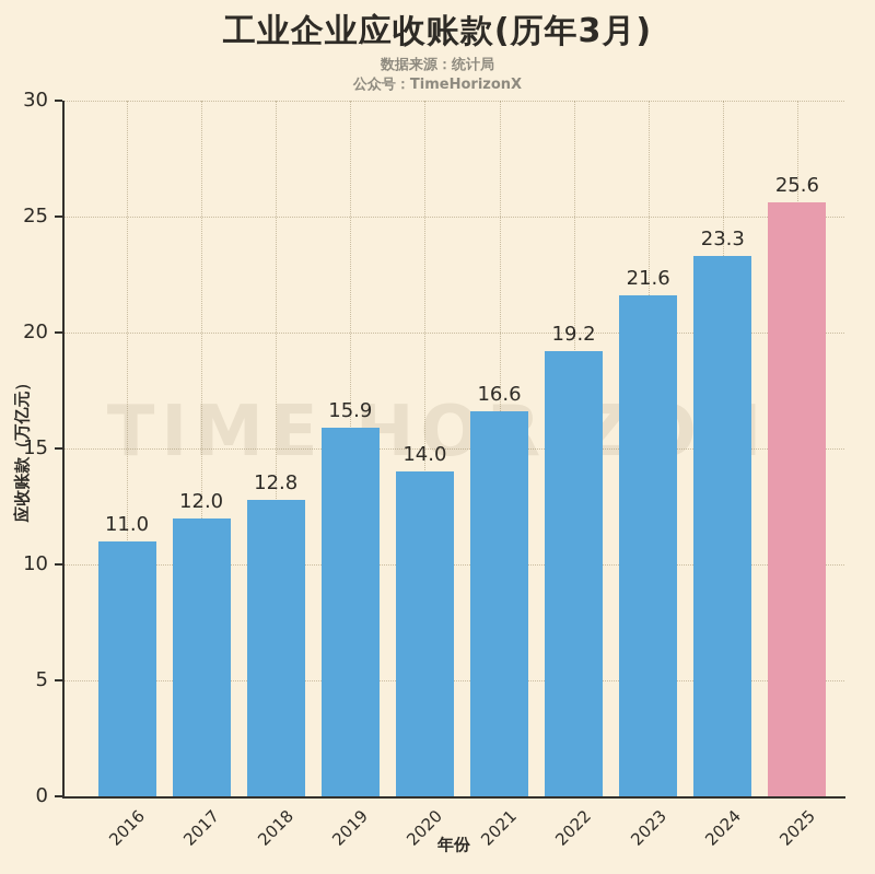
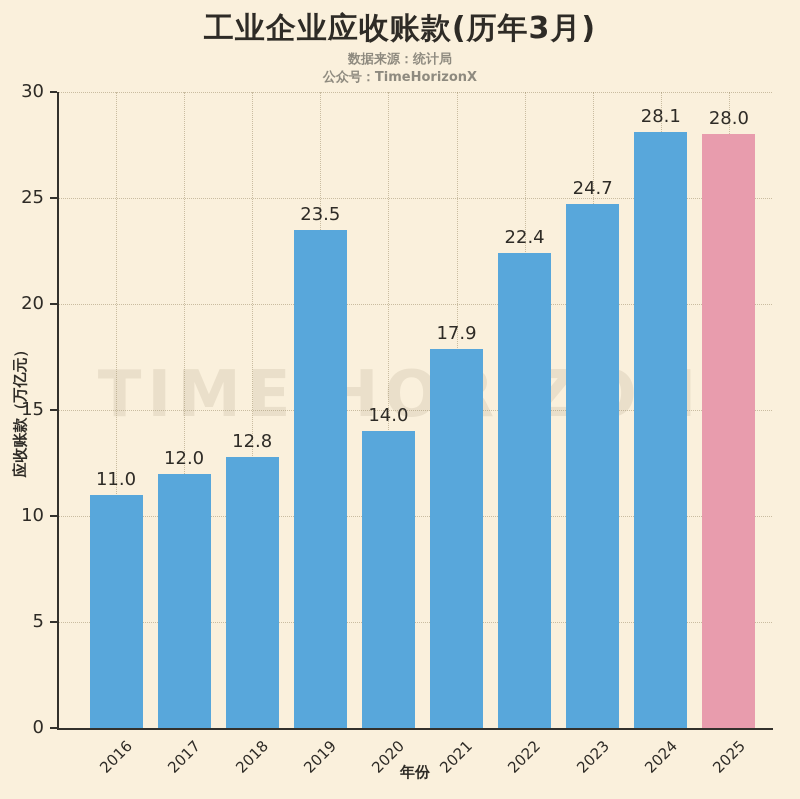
2019: 15.9 -> 23.5
2021: 16.6 -> 17.9
2022: 19.2 -> 22.4
2023: 21.6 -> 24.7
2024: 23.3 -> 28.1
2025: 25.6 -> 28.0
